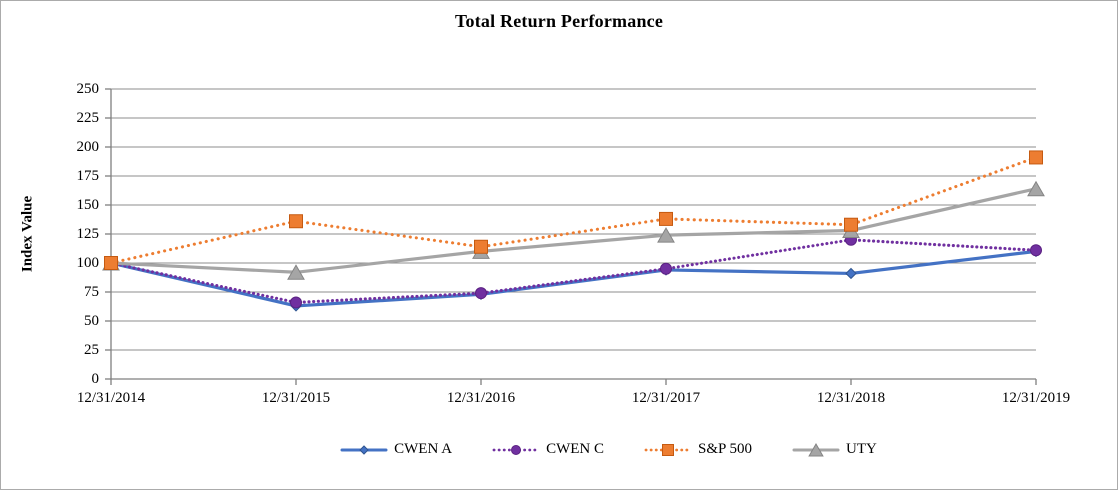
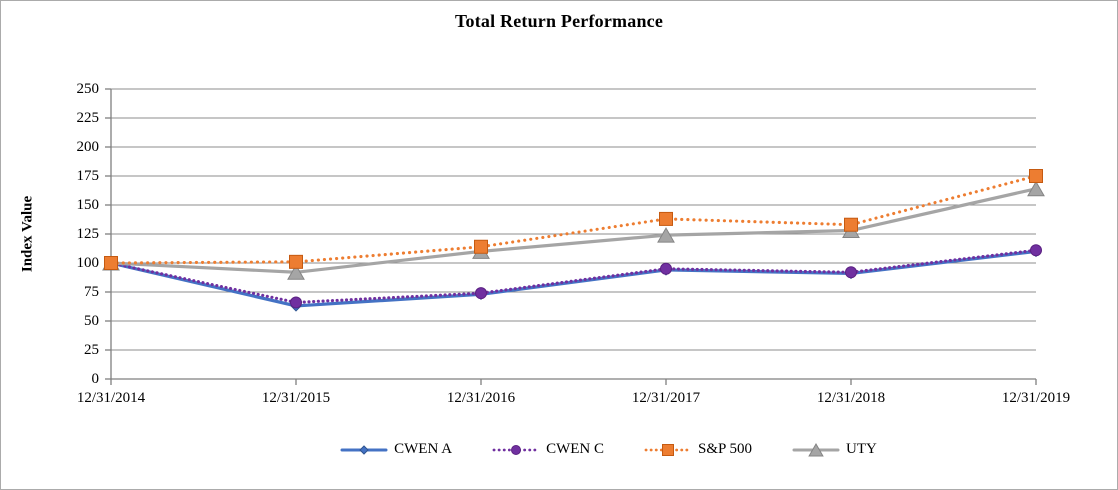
S&P 500/12/31/2015: 136 -> 101
CWEN C/12/31/2018: 120 -> 92
S&P 500/12/31/2019: 191 -> 175
